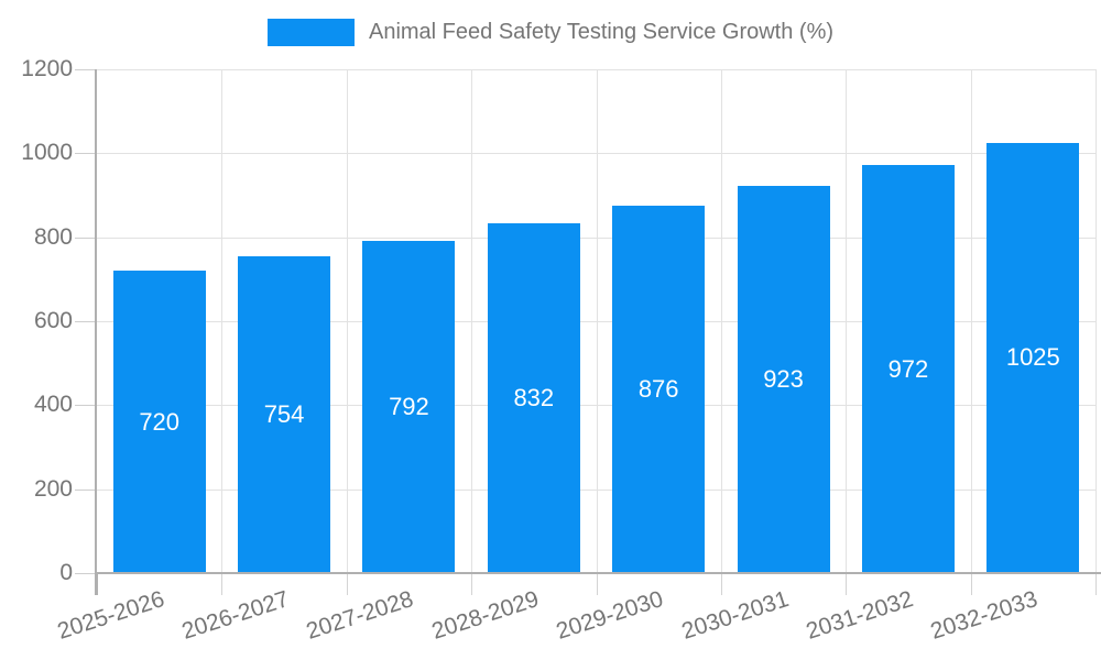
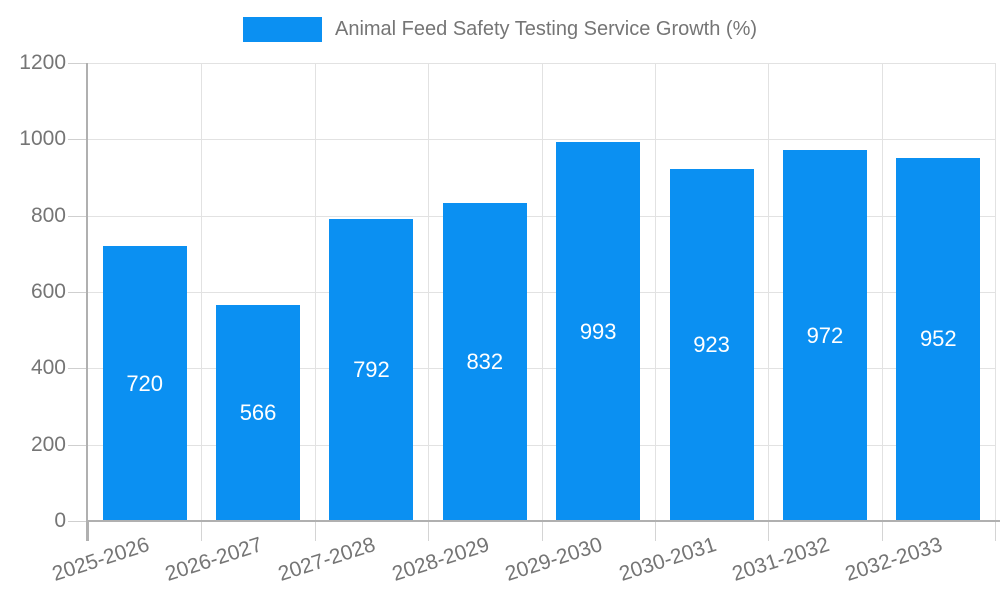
2026-2027: 754 -> 566
2029-2030: 876 -> 993
2032-2033: 1025 -> 952
